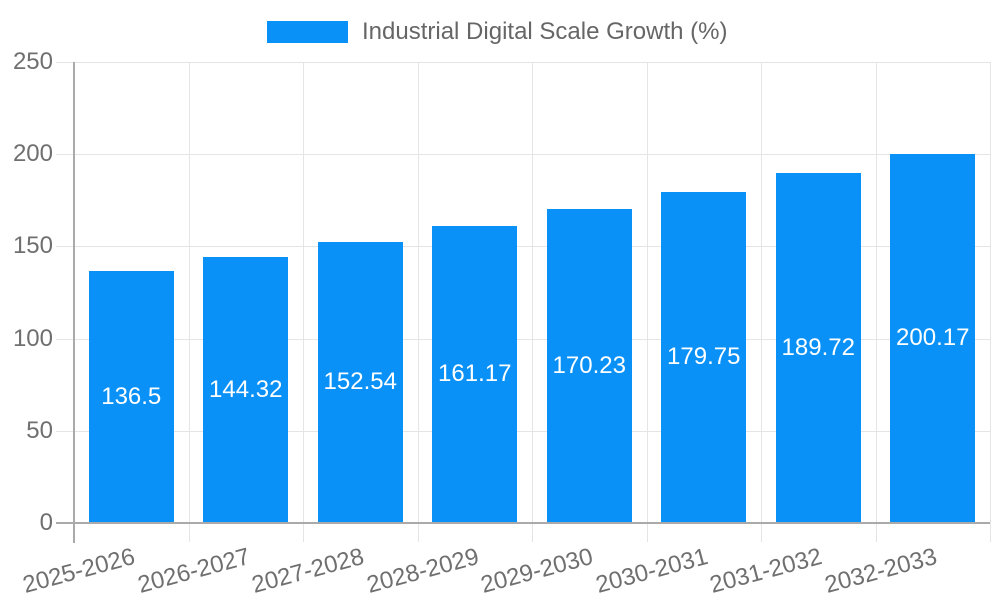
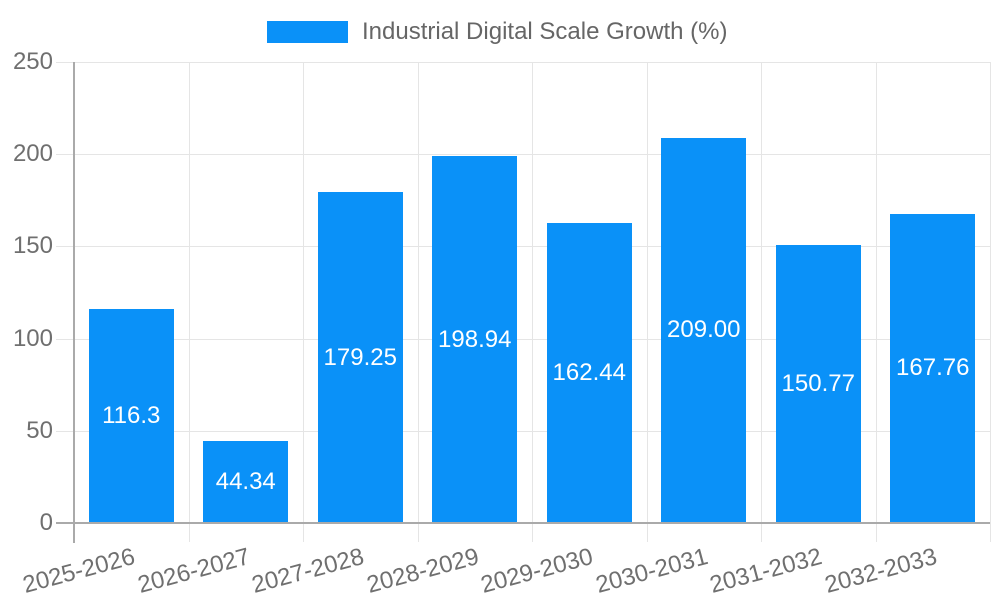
2025-2026: 136.5 -> 116.3
2026-2027: 144.32 -> 44.34
2027-2028: 152.54 -> 179.25
2028-2029: 161.17 -> 198.94
2029-2030: 170.23 -> 162.44
2030-2031: 179.75 -> 209.00
2031-2032: 189.72 -> 150.77
2032-2033: 200.17 -> 167.76
